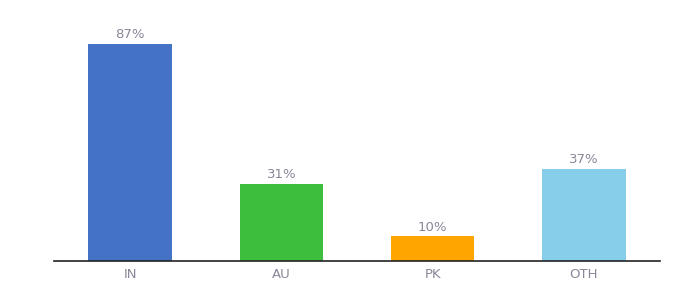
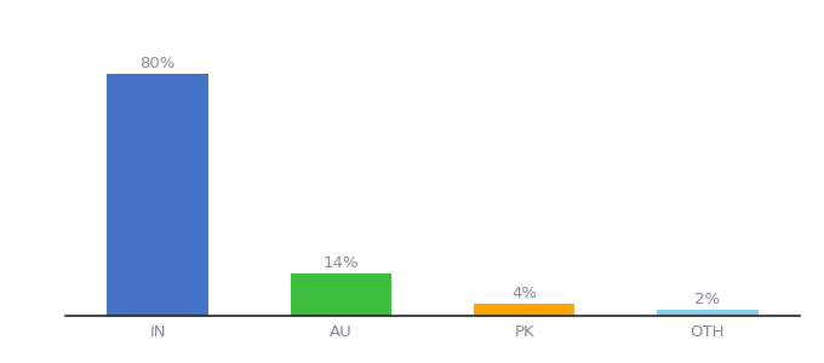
IN: 87% -> 80%
AU: 31% -> 14%
PK: 10% -> 4%
OTH: 37% -> 2%
